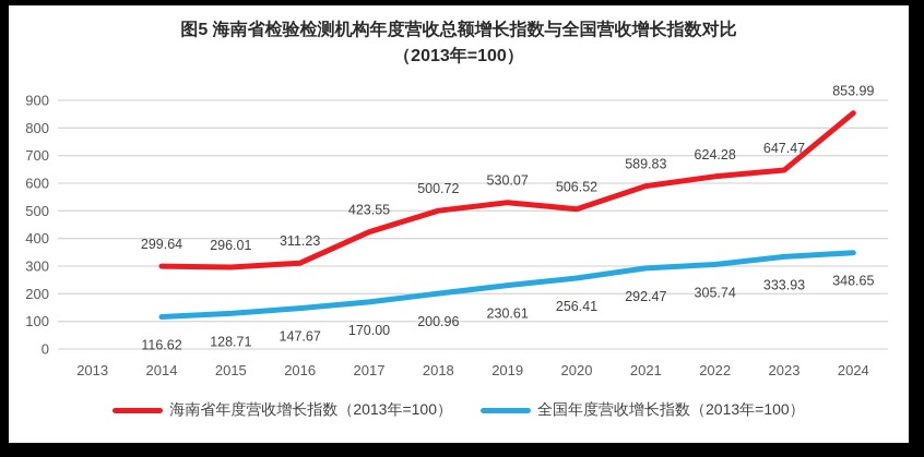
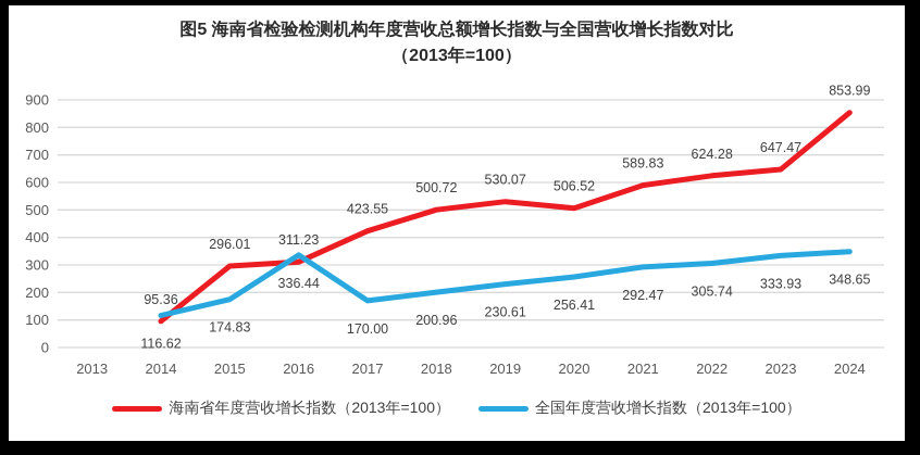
海南省年度营收增长指数（2013年=100）/2014: 299.64 -> 95.36
全国年度营收增长指数（2013年=100）/2015: 128.71 -> 174.83
全国年度营收增长指数（2013年=100）/2016: 147.67 -> 336.44
